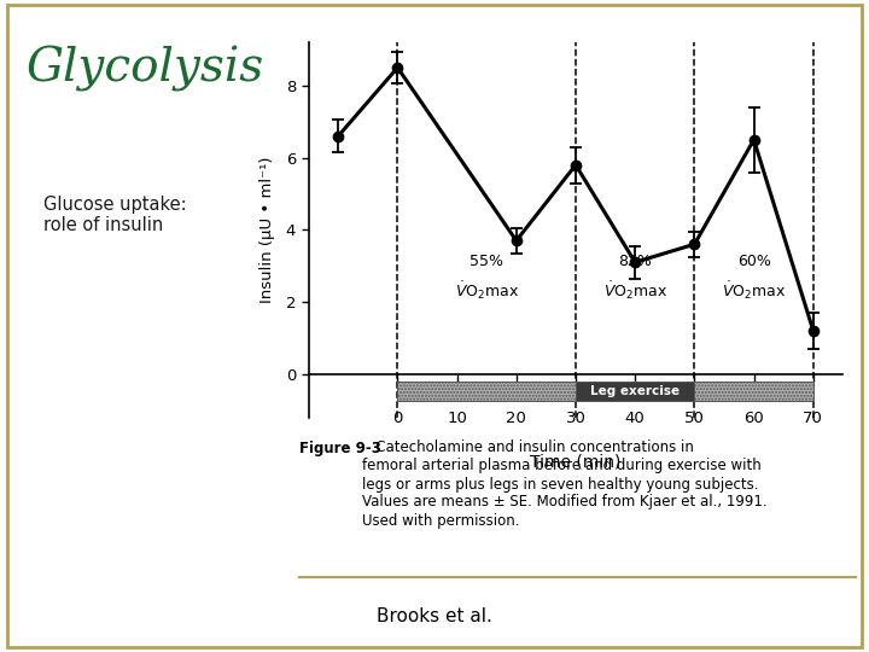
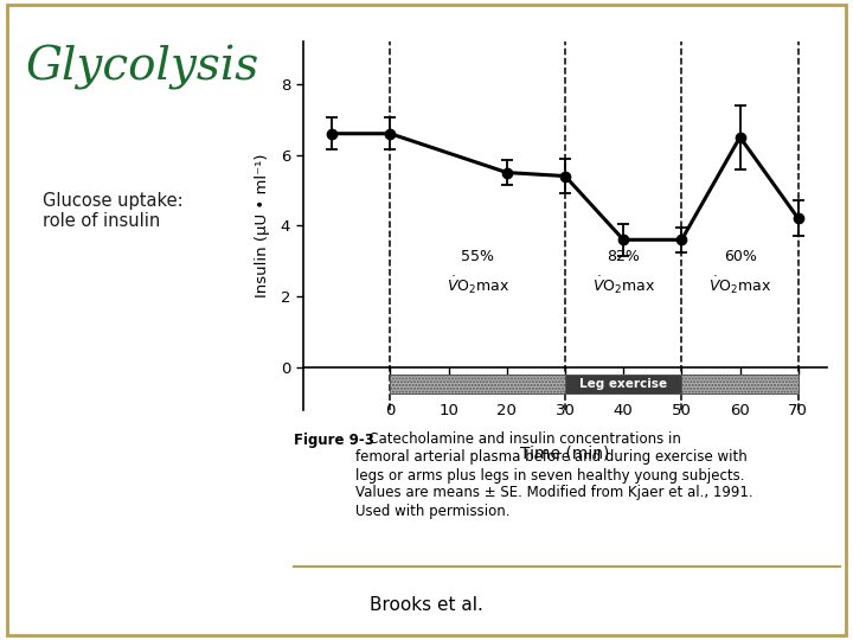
0: 8.5 -> 6.6
20: 3.7 -> 5.5
30: 5.8 -> 5.4
40: 3.1 -> 3.6
70: 1.2 -> 4.2
